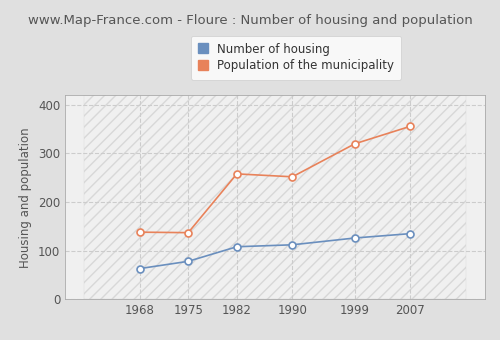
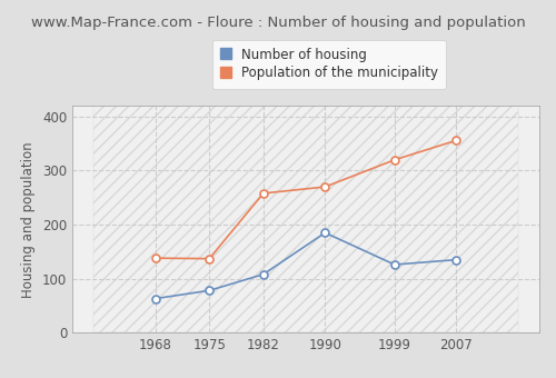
Number of housing/1990: 112 -> 185
Population of the municipality/1990: 252 -> 270
